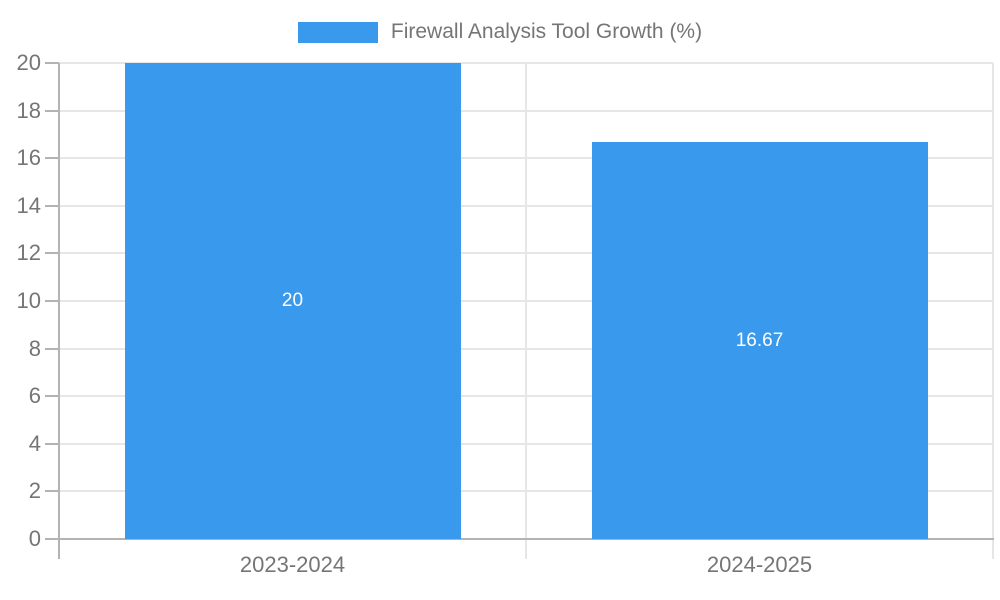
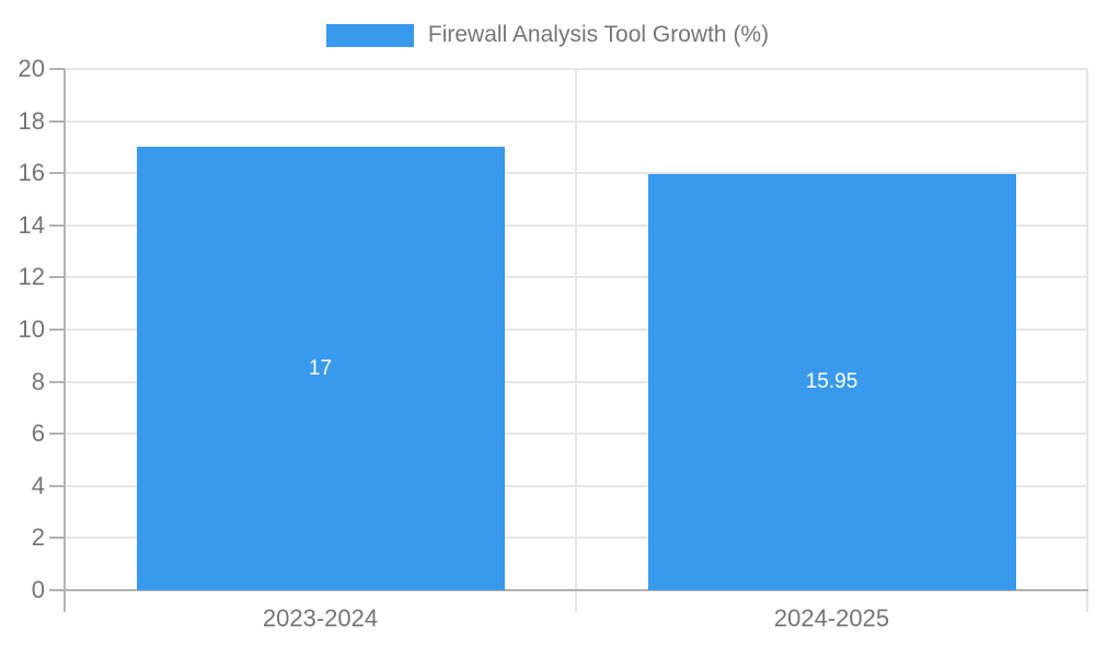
2023-2024: 20 -> 17
2024-2025: 16.67 -> 15.95
